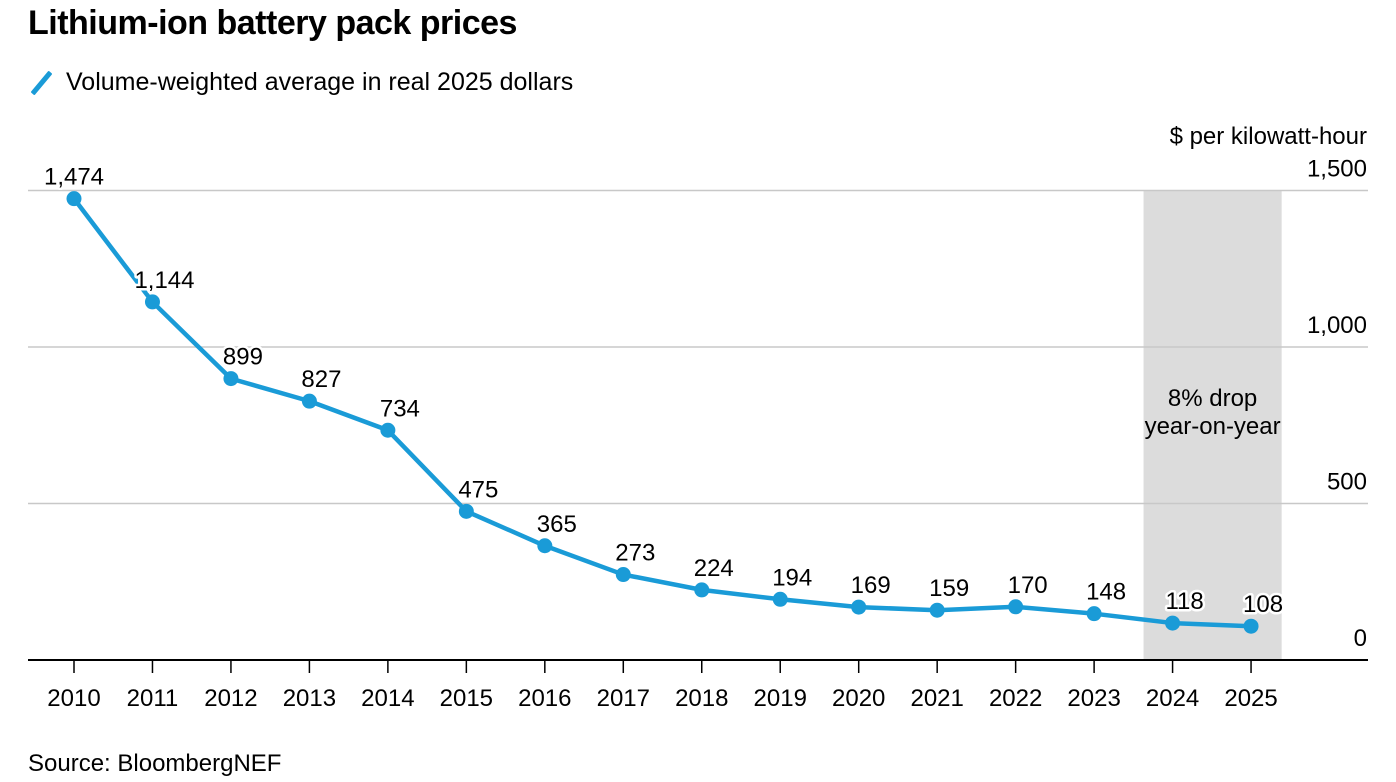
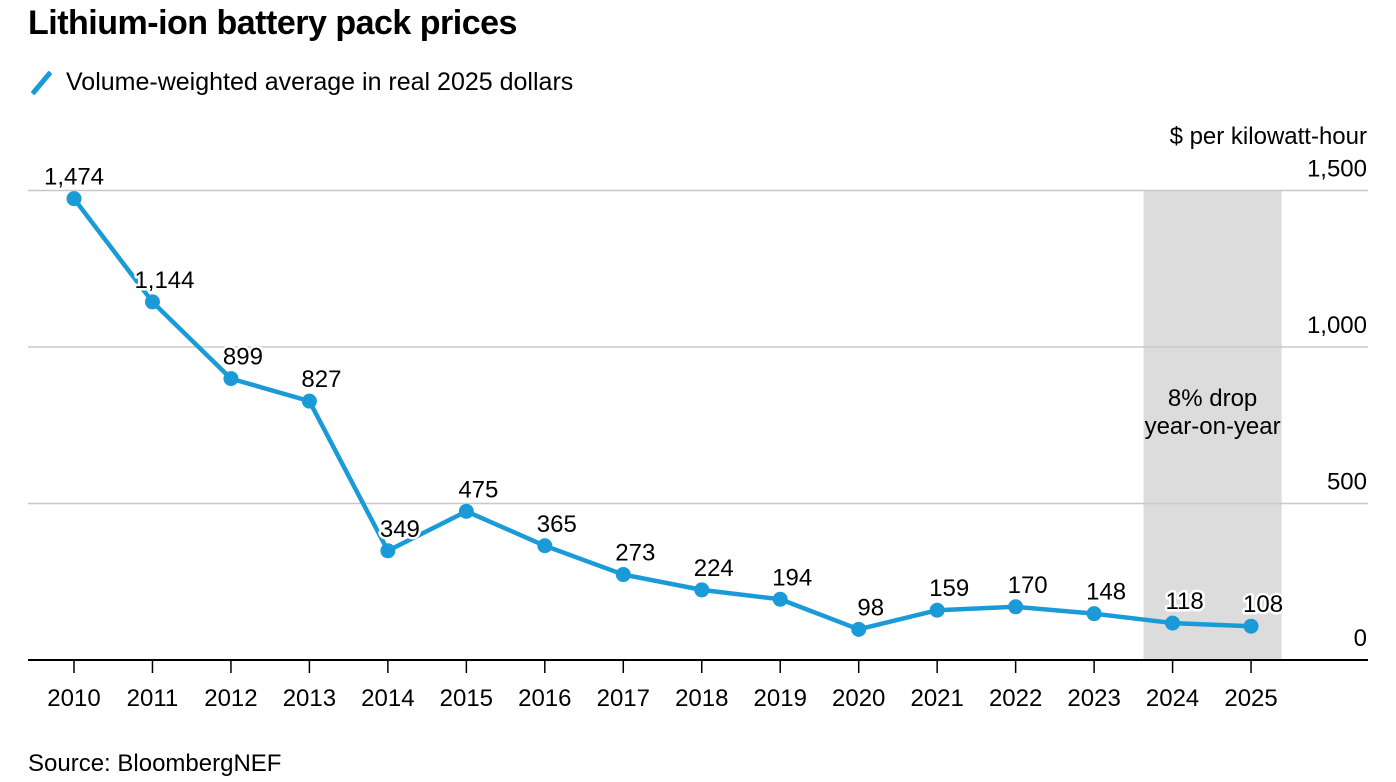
2014: 734 -> 349
2020: 169 -> 98
